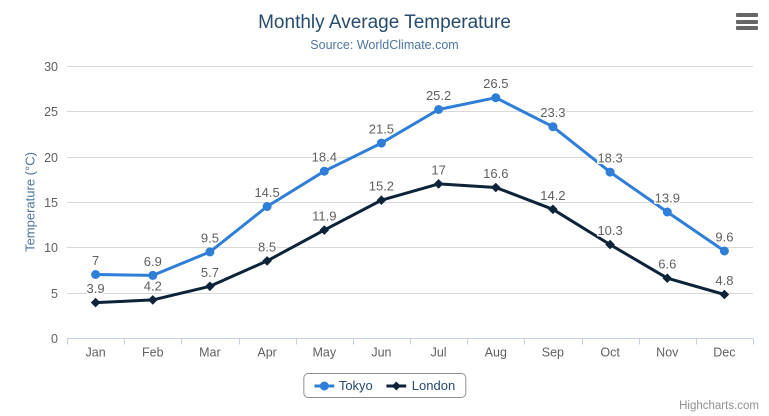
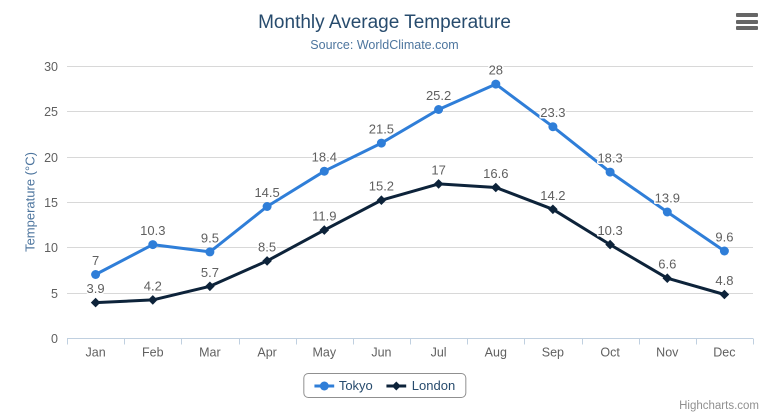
Tokyo/Feb: 6.9 -> 10.3
Tokyo/Aug: 26.5 -> 28
